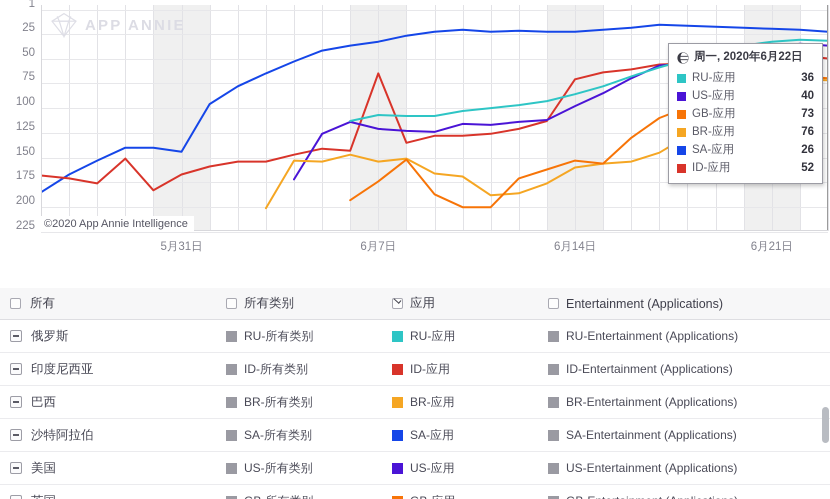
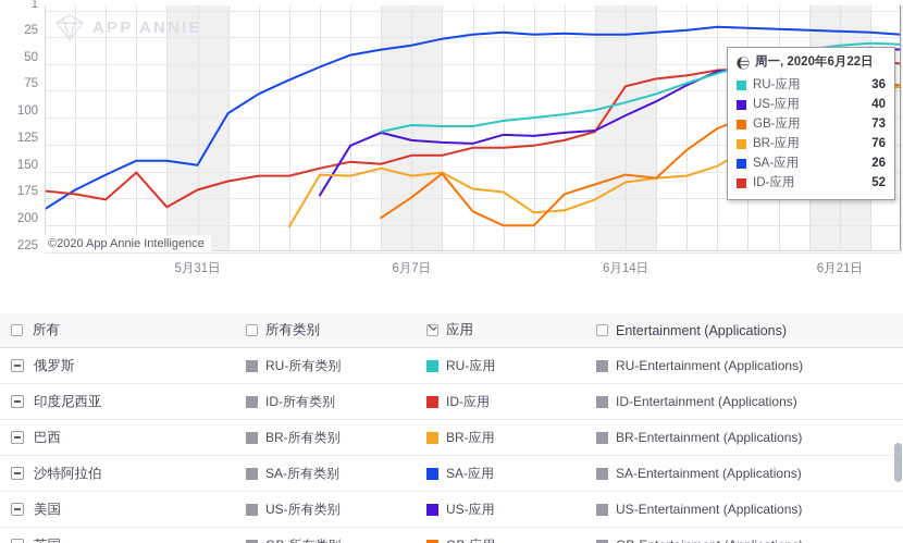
ID-应用/6月7日: 70 -> 140
